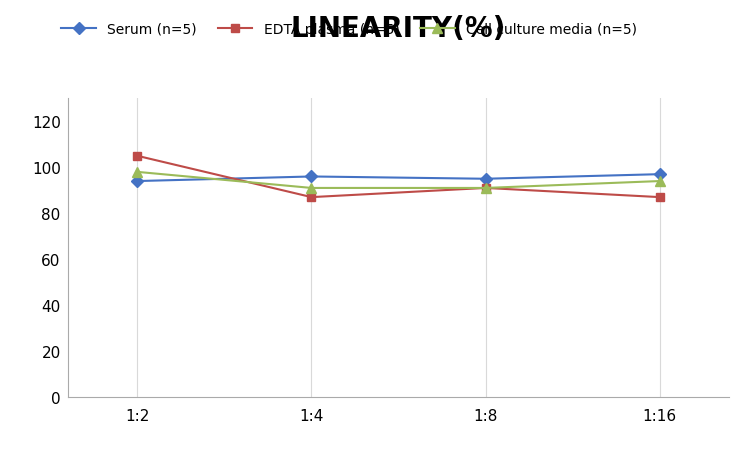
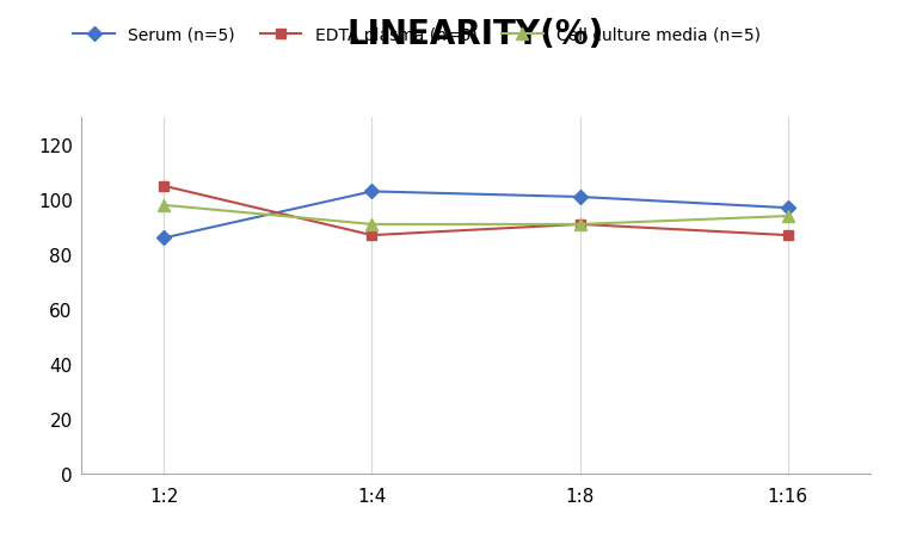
Serum (n=5)/1:2: 94 -> 86
Serum (n=5)/1:4: 96 -> 103
Serum (n=5)/1:8: 95 -> 101
